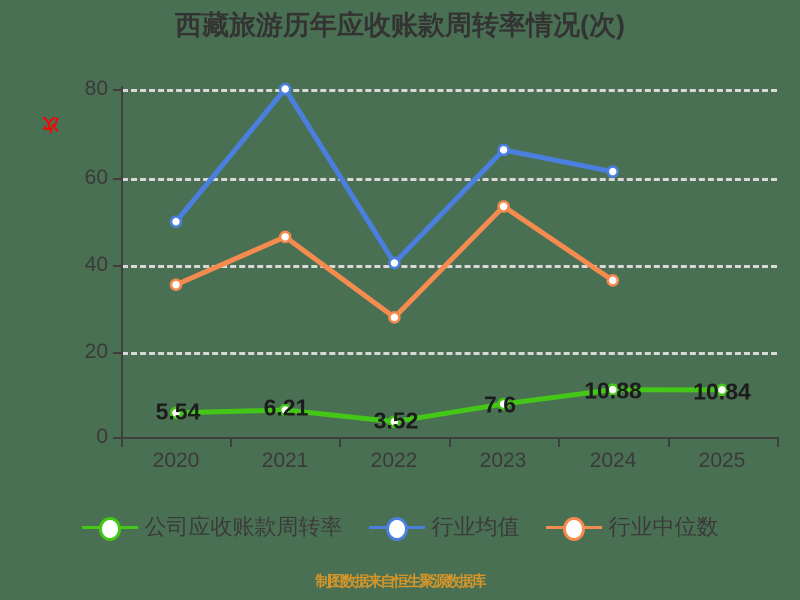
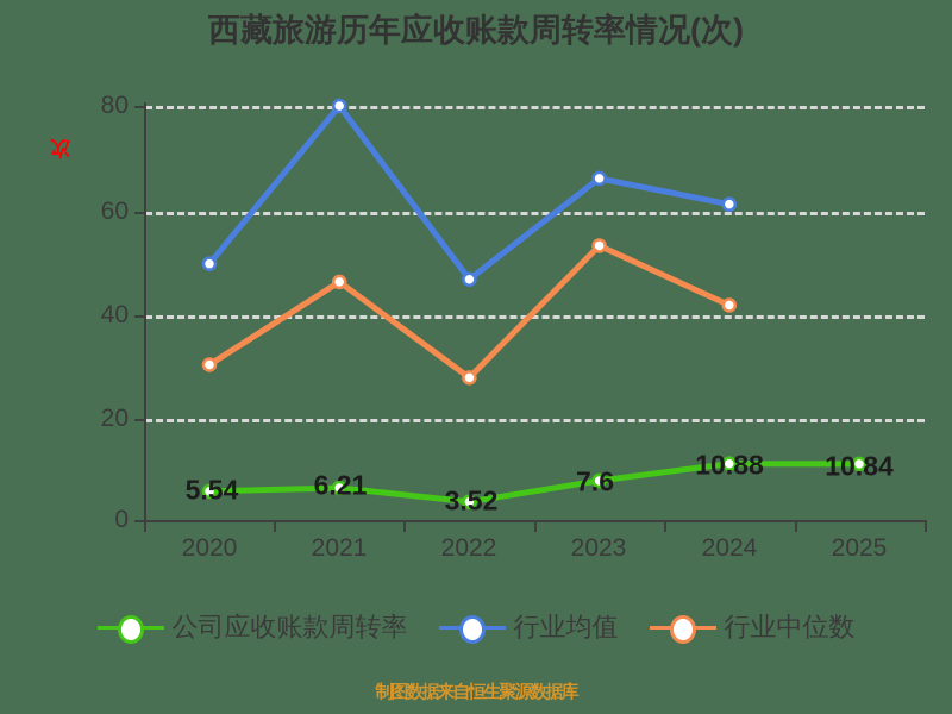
行业中位数/2020: 35 -> 30
行业均值/2022: 40 -> 46
行业中位数/2024: 36 -> 42
